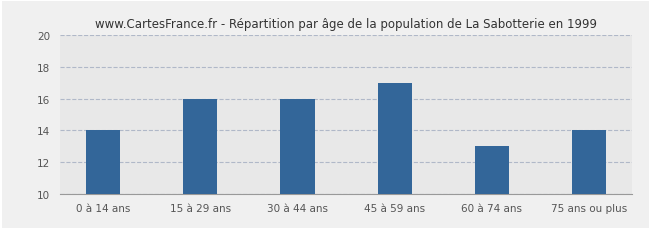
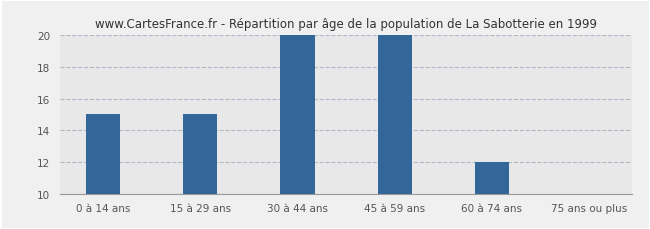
0 à 14 ans: 14 -> 15
15 à 29 ans: 16 -> 15
30 à 44 ans: 16 -> 20
45 à 59 ans: 17 -> 20
60 à 74 ans: 13 -> 12
75 ans ou plus: 14 -> 10
